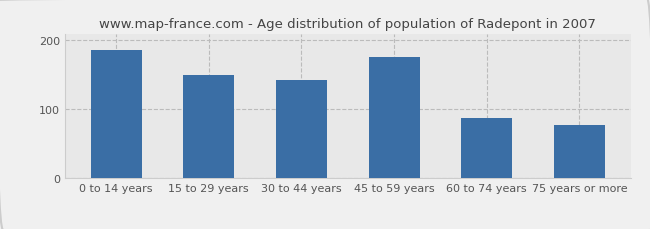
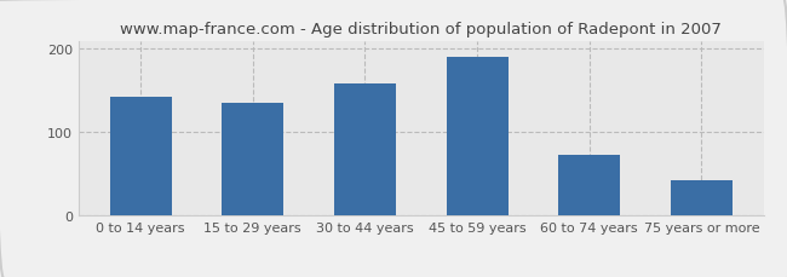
0 to 14 years: 186 -> 142
15 to 29 years: 150 -> 135
30 to 44 years: 142 -> 158
45 to 59 years: 176 -> 190
60 to 74 years: 88 -> 73
75 years or more: 78 -> 42
